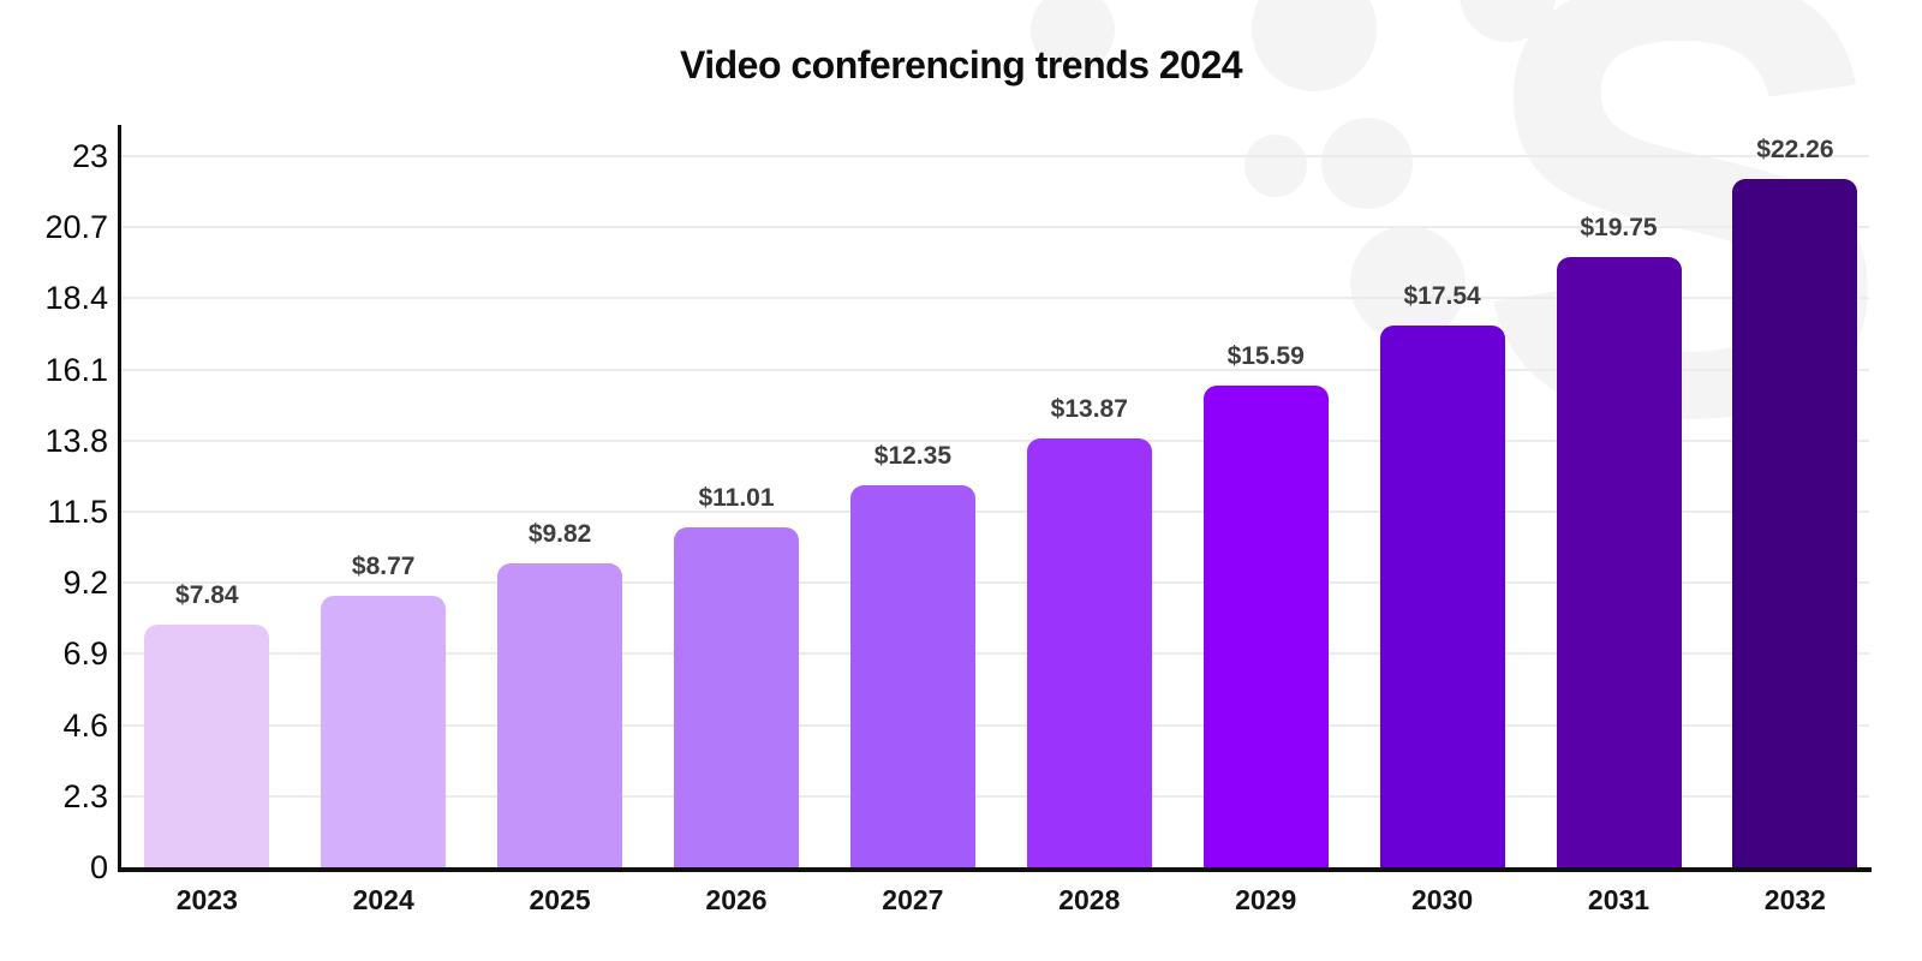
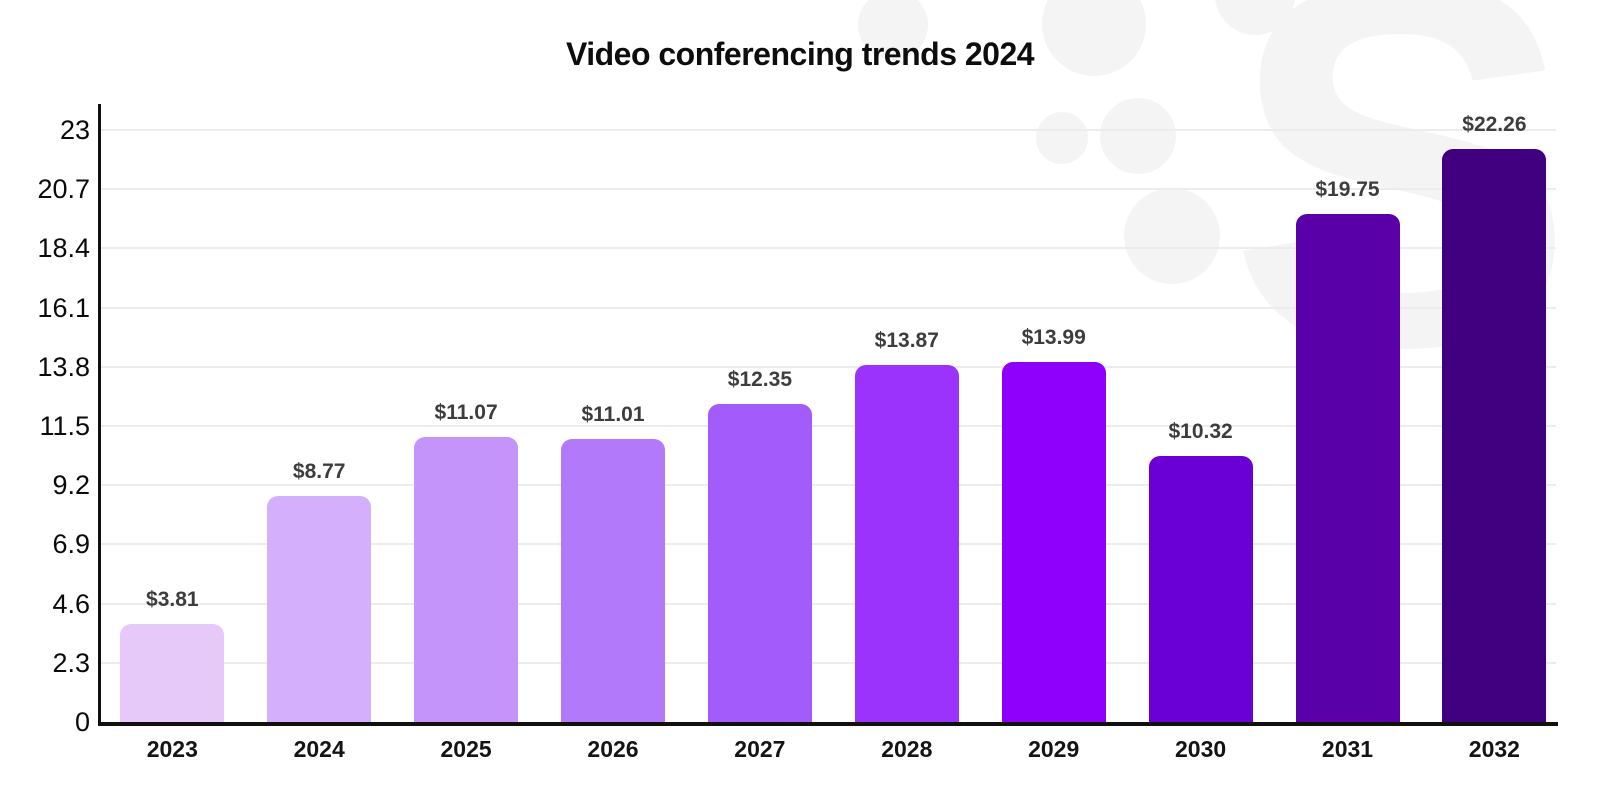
2023: $7.84 -> $3.81
2025: $9.82 -> $11.07
2029: $15.59 -> $13.99
2030: $17.54 -> $10.32
